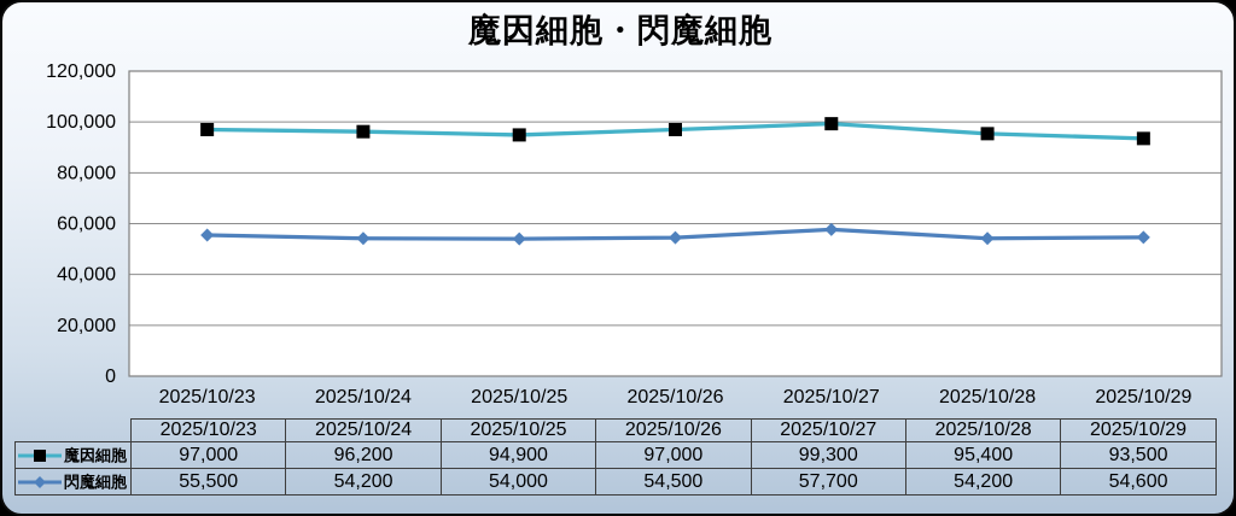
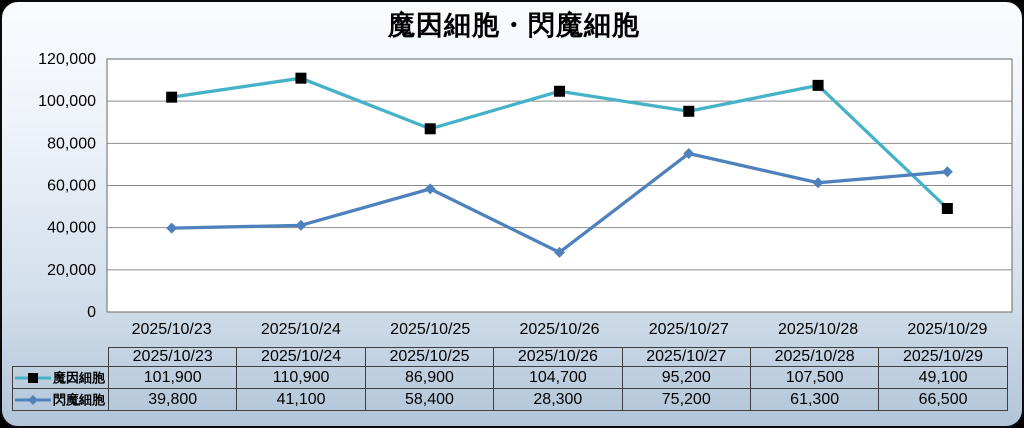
魔因細胞/2025/10/23: 97,000 -> 101,900
閃魔細胞/2025/10/23: 55,500 -> 39,800
魔因細胞/2025/10/24: 96,200 -> 110,900
閃魔細胞/2025/10/24: 54,200 -> 41,100
魔因細胞/2025/10/25: 94,900 -> 86,900
閃魔細胞/2025/10/25: 54,000 -> 58,400
魔因細胞/2025/10/26: 97,000 -> 104,700
閃魔細胞/2025/10/26: 54,500 -> 28,300
魔因細胞/2025/10/27: 99,300 -> 95,200
閃魔細胞/2025/10/27: 57,700 -> 75,200
魔因細胞/2025/10/28: 95,400 -> 107,500
閃魔細胞/2025/10/28: 54,200 -> 61,300
魔因細胞/2025/10/29: 93,500 -> 49,100
閃魔細胞/2025/10/29: 54,600 -> 66,500
